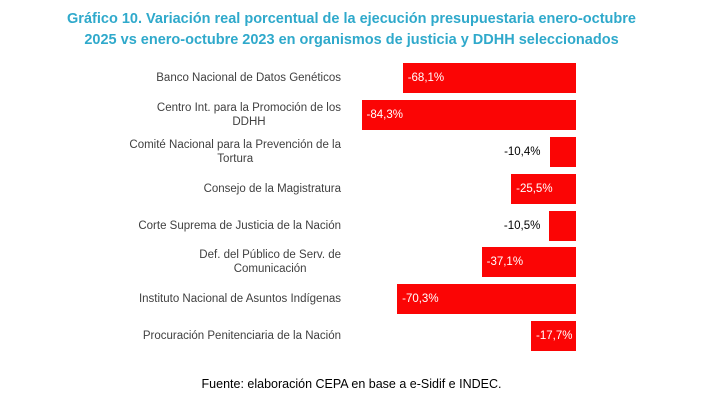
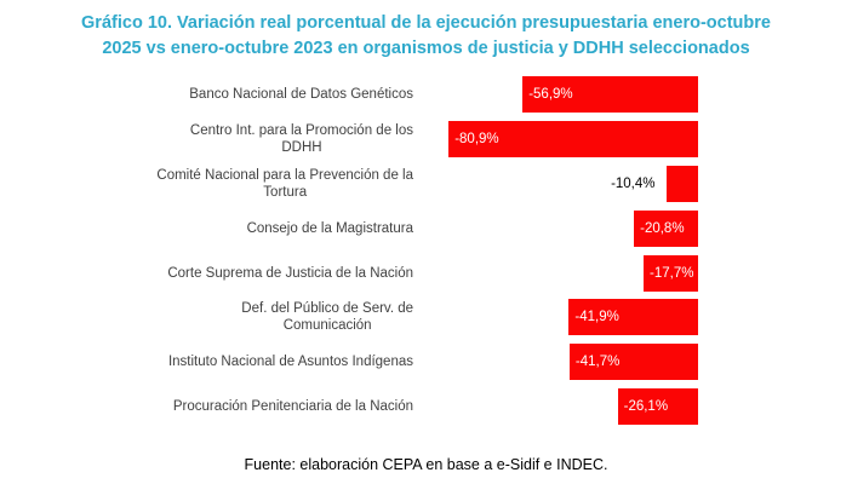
Banco Nacional de Datos Genéticos: -68,1% -> -56,9%
Centro Int. para la Promoción de los DDHH: -84,3% -> -80,9%
Consejo de la Magistratura: -25,5% -> -20,8%
Corte Suprema de Justicia de la Nación: -10,5% -> -17,7%
Def. del Público de Serv. de Comunicación: -37,1% -> -41,9%
Instituto Nacional de Asuntos Indígenas: -70,3% -> -41,7%
Procuración Penitenciaria de la Nación: -17,7% -> -26,1%
